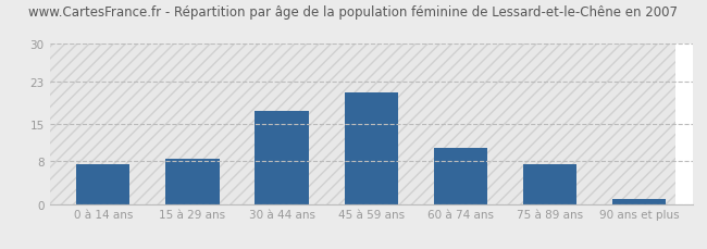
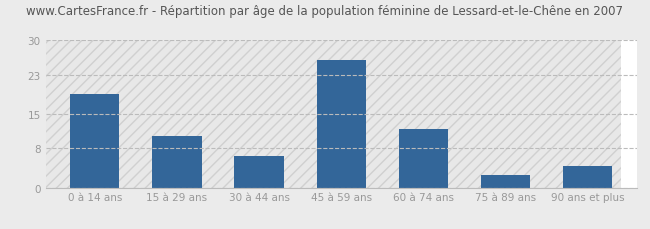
0 à 14 ans: 7.5 -> 19.0
15 à 29 ans: 8.5 -> 10.5
30 à 44 ans: 17.5 -> 6.5
45 à 59 ans: 21.0 -> 26.0
60 à 74 ans: 10.5 -> 12.0
75 à 89 ans: 7.5 -> 2.5
90 ans et plus: 1.0 -> 4.5
